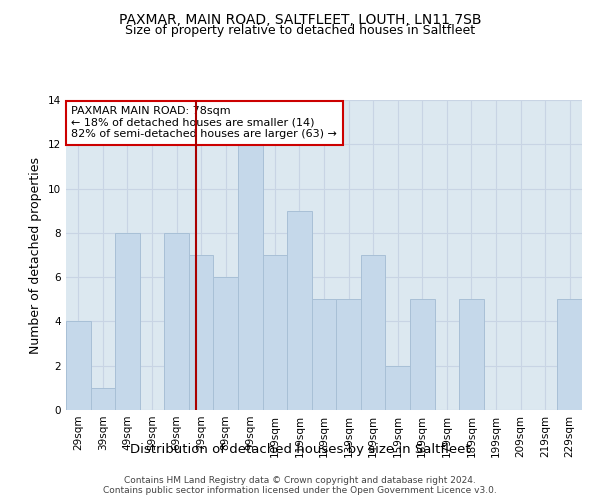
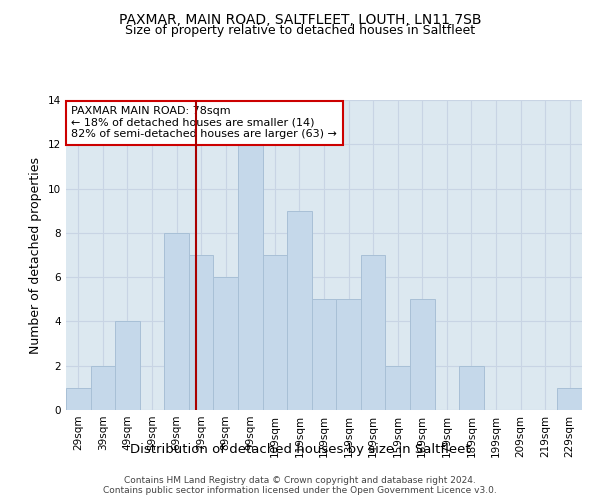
29sqm: 4 -> 1
39sqm: 1 -> 2
49sqm: 8 -> 4
189sqm: 5 -> 2
229sqm: 5 -> 1
